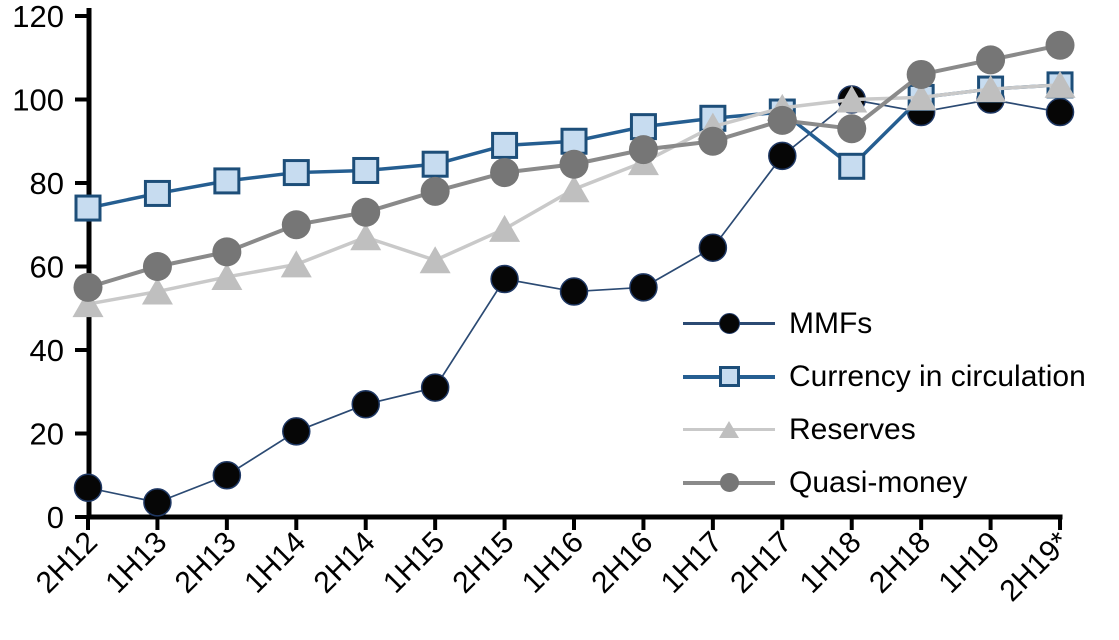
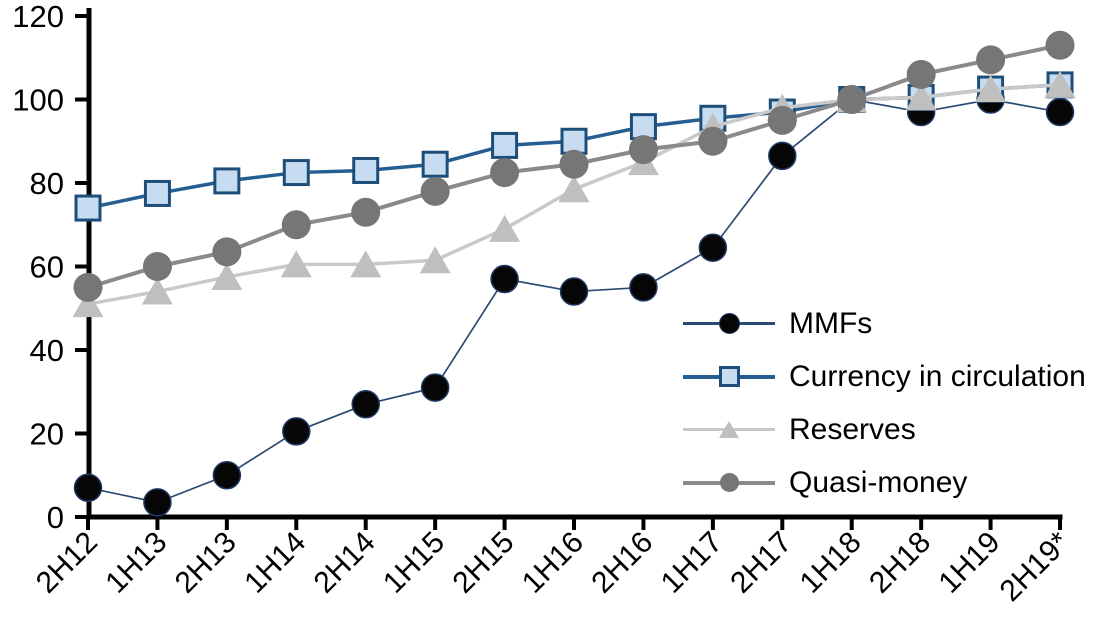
Reserves/2H14: 67 -> 60
Currency in circulation/1H18: 84 -> 100
Quasi-money/1H18: 93 -> 100
